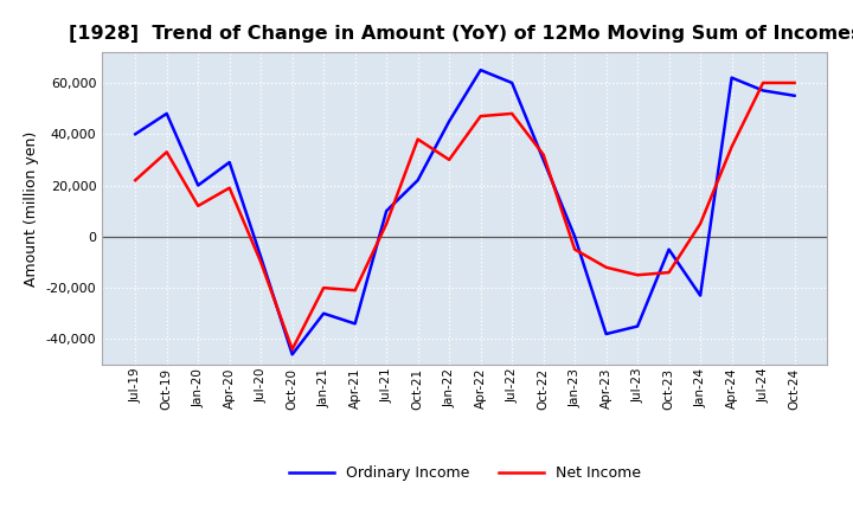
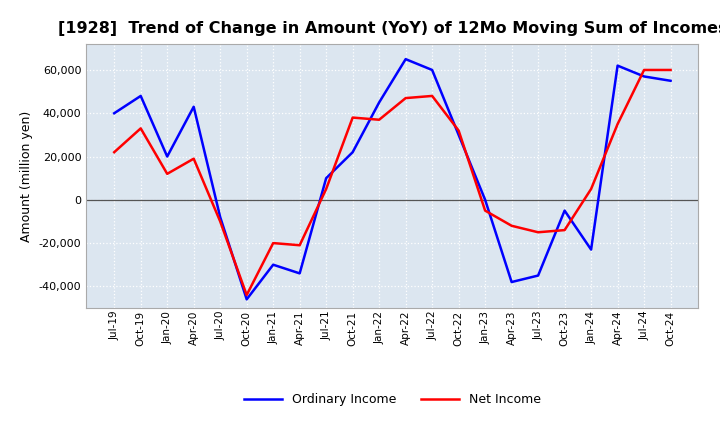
Ordinary Income/Apr-20: 29,000 -> 43,000
Net Income/Jan-22: 30,000 -> 37,000
